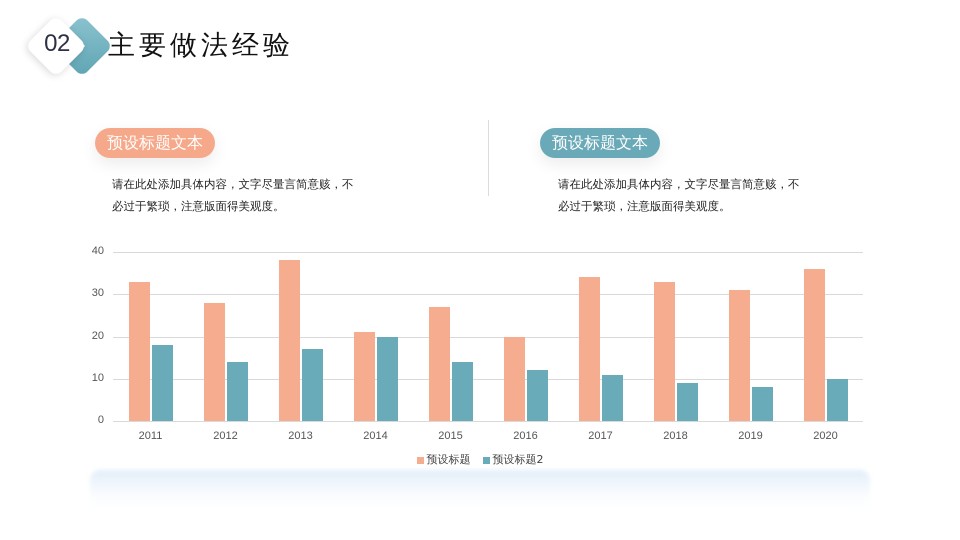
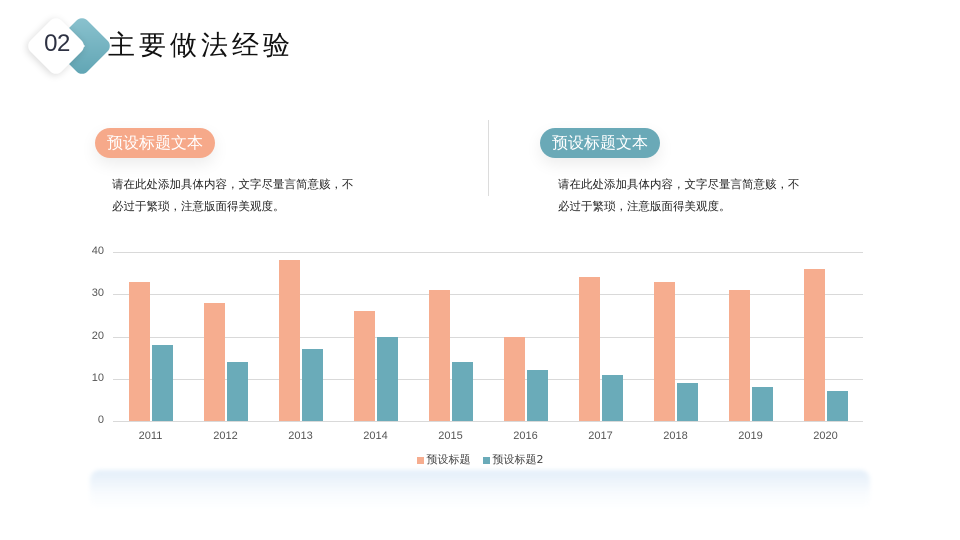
预设标题/2014: 21 -> 26
预设标题/2015: 27 -> 31
预设标题2/2020: 10 -> 7
